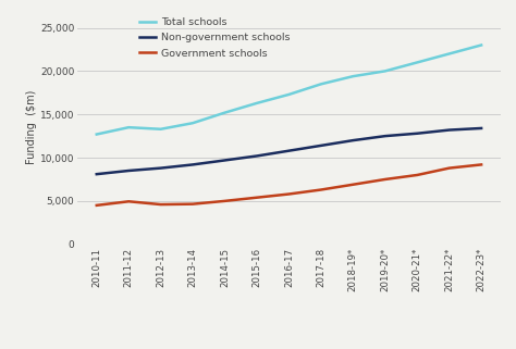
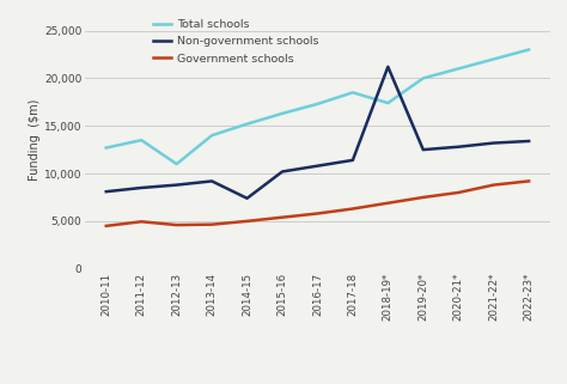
Total schools/2012-13: 13,300 -> 11,000
Non-government schools/2014-15: 9,700 -> 7,400
Total schools/2018-19*: 19,400 -> 17,400
Non-government schools/2018-19*: 12,000 -> 21,200
